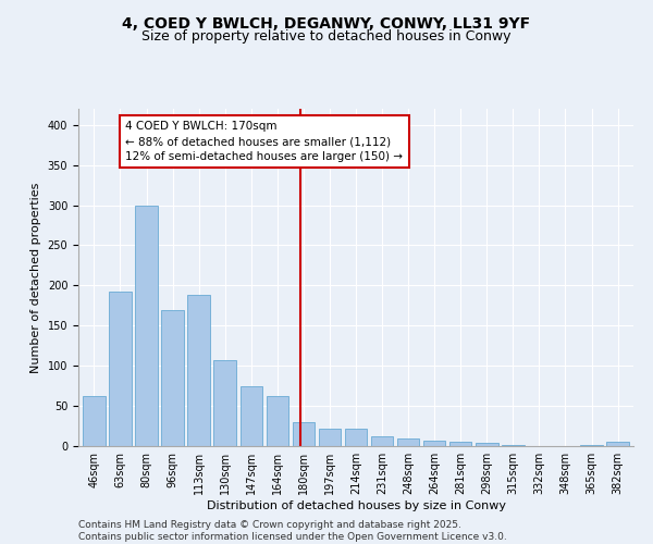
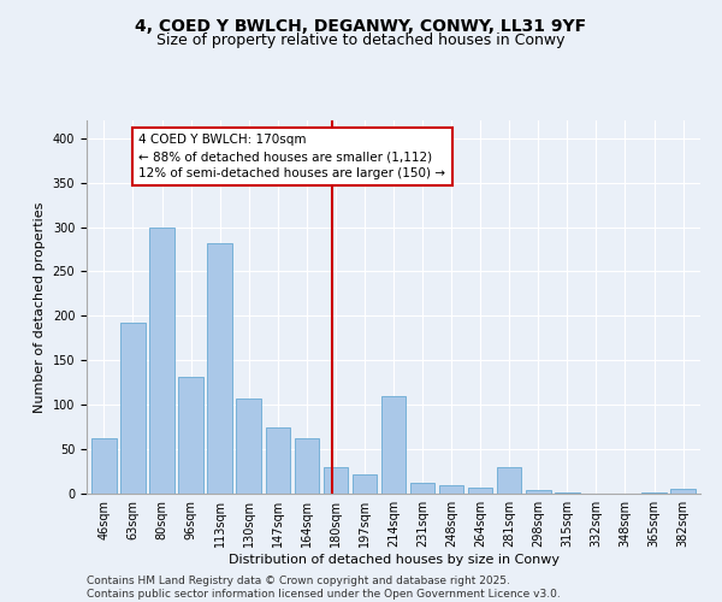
96sqm: 170 -> 132
113sqm: 188 -> 282
214sqm: 22 -> 110
281sqm: 6 -> 30
